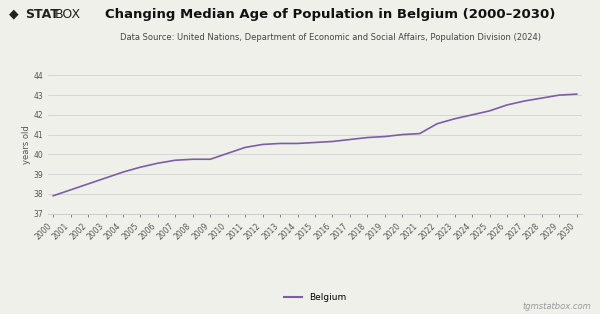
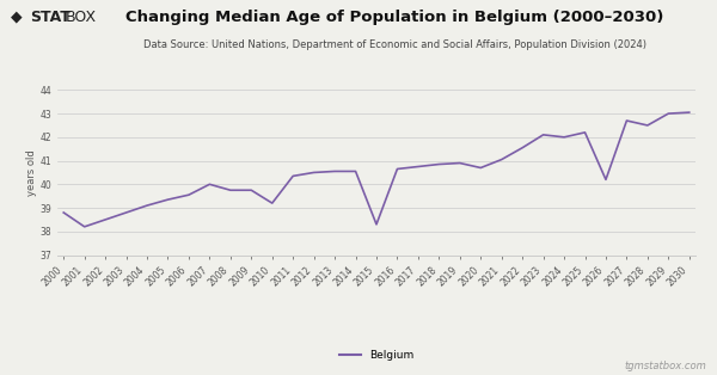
2000: 37.9 -> 38.8
2007: 39.7 -> 40.0
2010: 40.0 -> 39.2
2015: 40.6 -> 38.3
2020: 41.0 -> 40.7
2023: 41.8 -> 42.1
2026: 42.5 -> 40.2
2028: 42.9 -> 42.5
